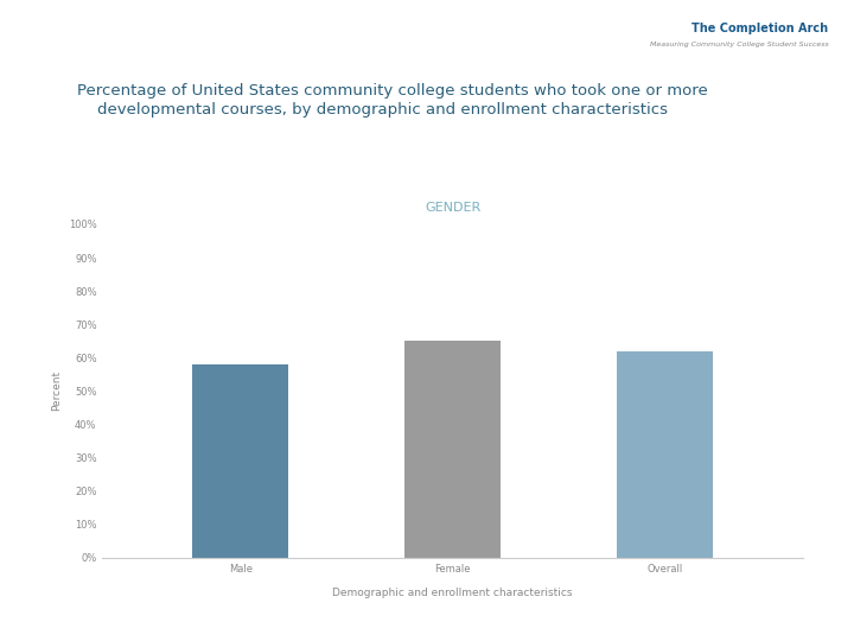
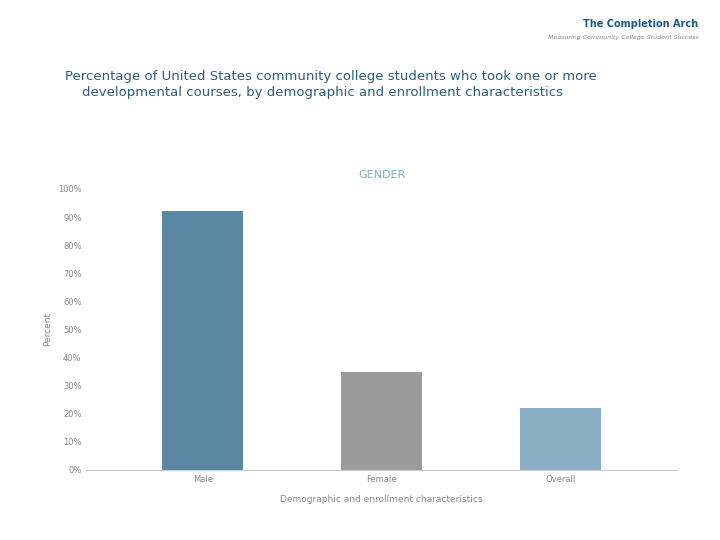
Male: 58% -> 92%
Female: 65% -> 35%
Overall: 62% -> 22%
